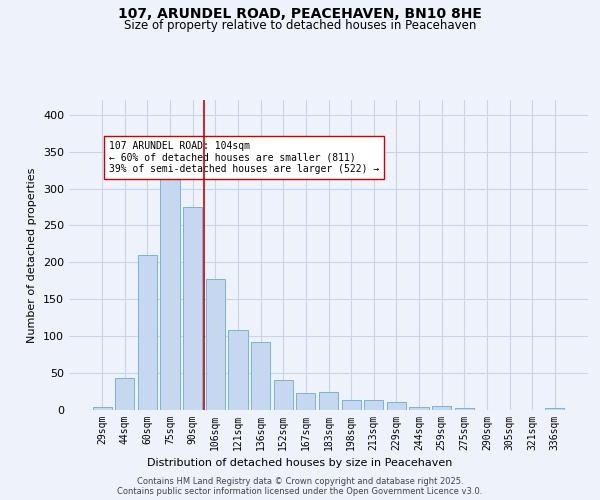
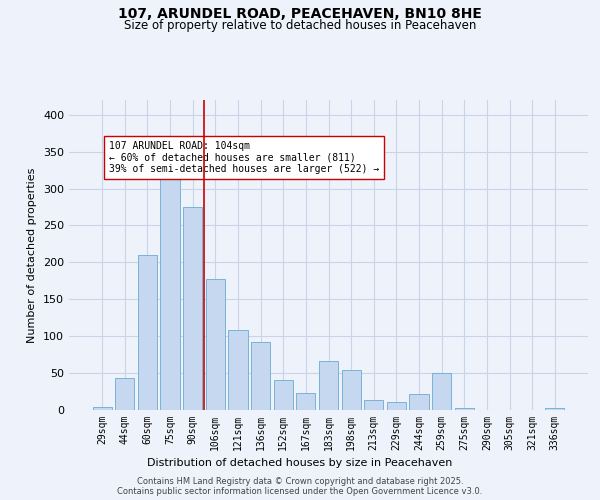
183sqm: 25 -> 66
198sqm: 14 -> 54
244sqm: 4 -> 22
259sqm: 5 -> 50
